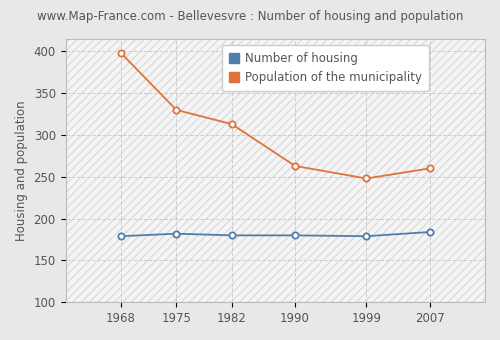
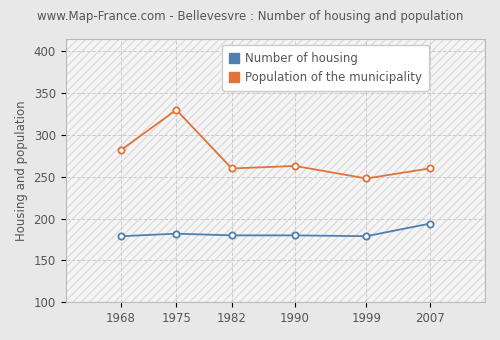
Population of the municipality/1968: 398 -> 282
Population of the municipality/1982: 313 -> 260
Number of housing/2007: 184 -> 194
